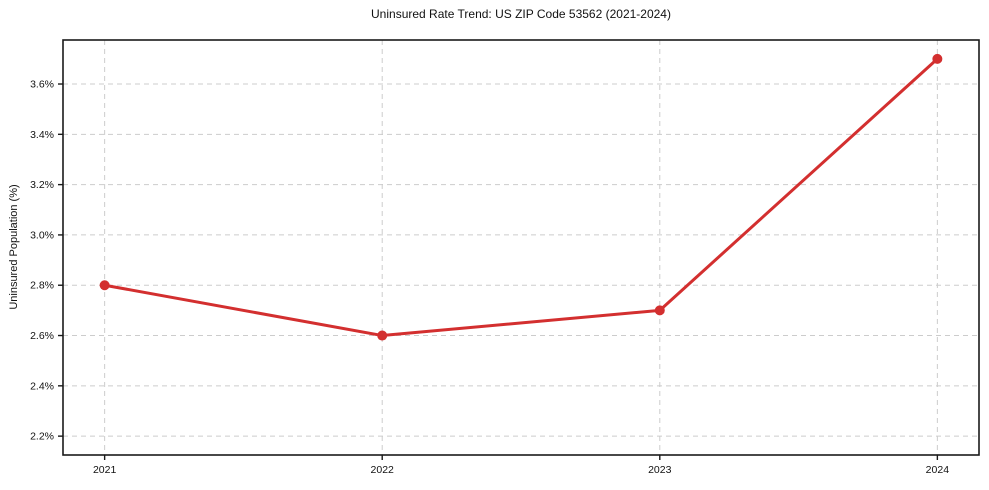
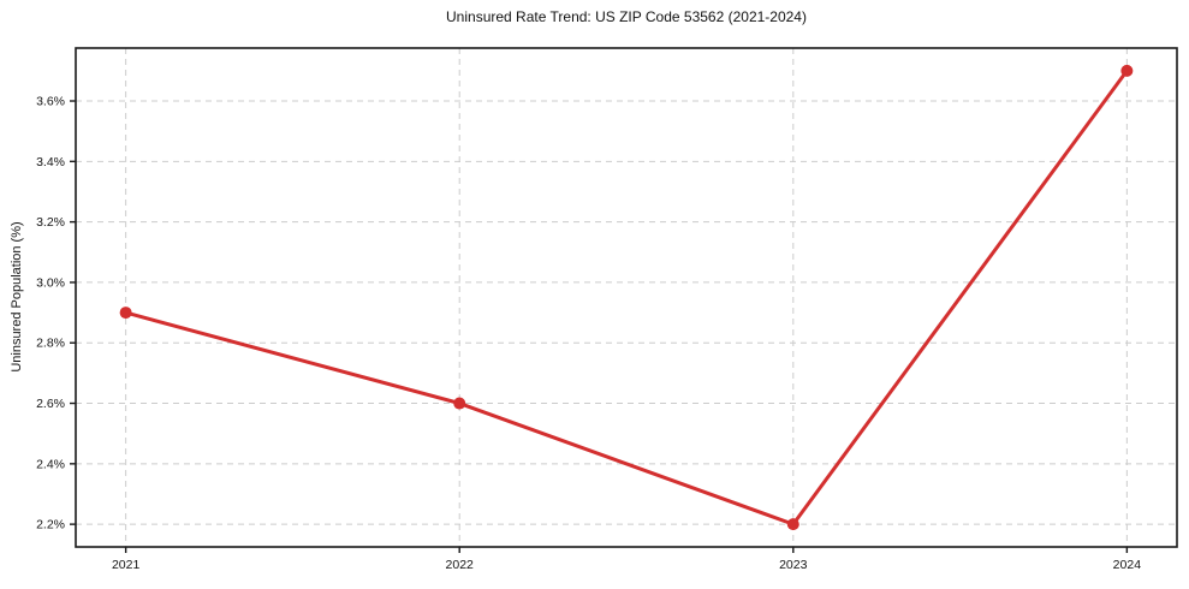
2021: 2.8% -> 2.9%
2023: 2.7% -> 2.2%
